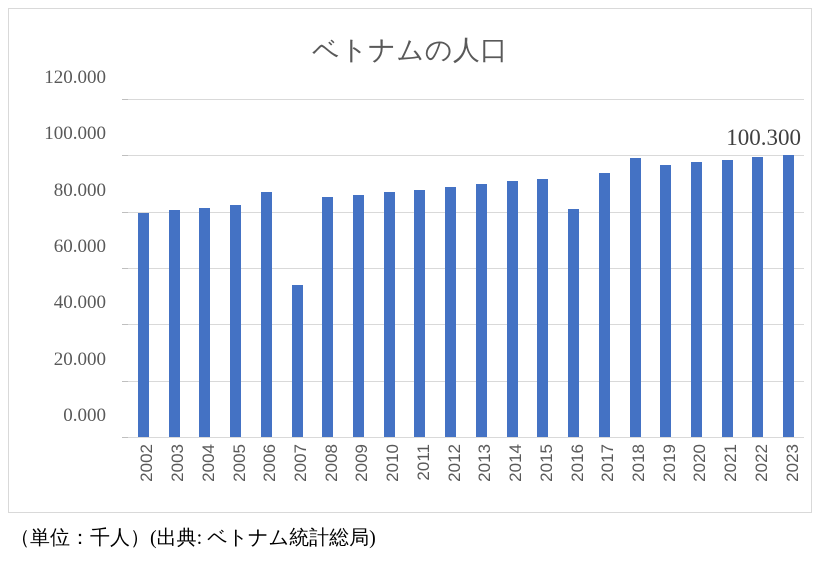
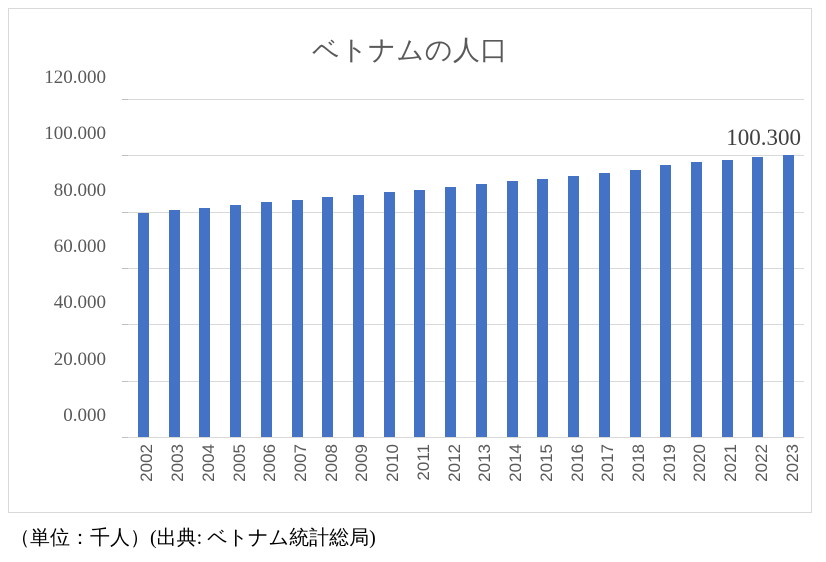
2006: 87 -> 83
2007: 54 -> 84
2016: 81 -> 93
2018: 99 -> 95
